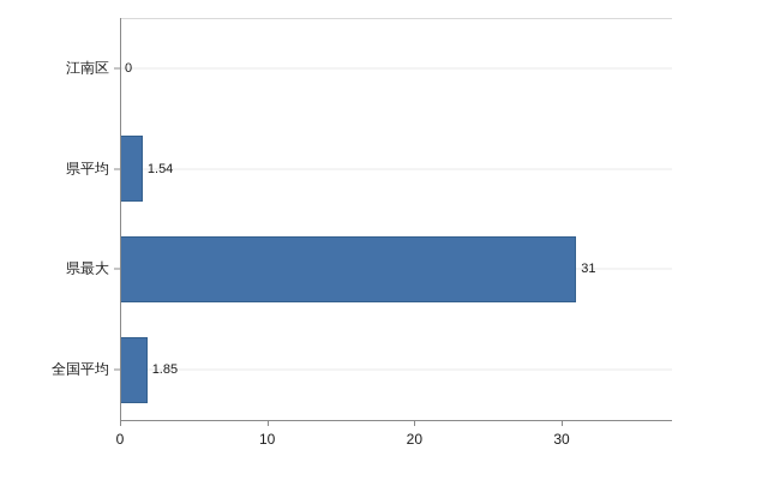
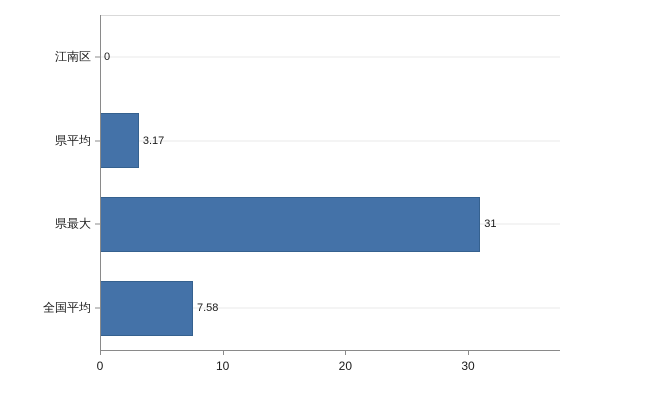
県平均: 1.54 -> 3.17
全国平均: 1.85 -> 7.58
